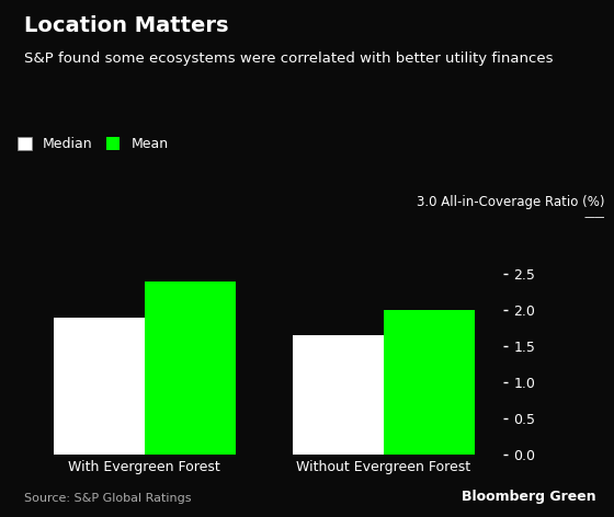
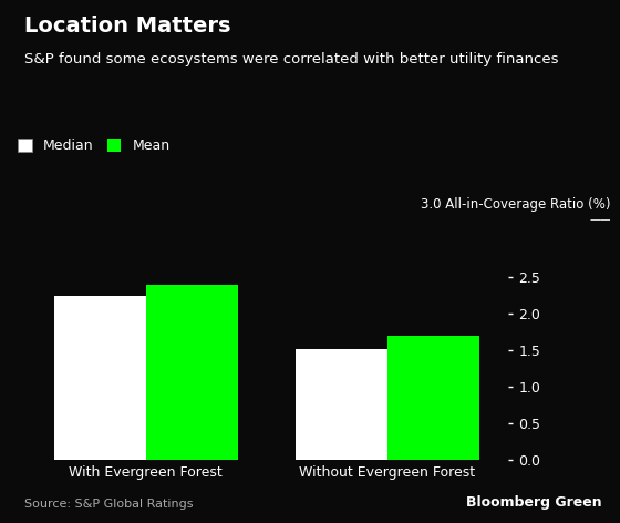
Median/With Evergreen Forest: 1.90 -> 2.24
Median/Without Evergreen Forest: 1.65 -> 1.52
Mean/Without Evergreen Forest: 2.0 -> 1.7
